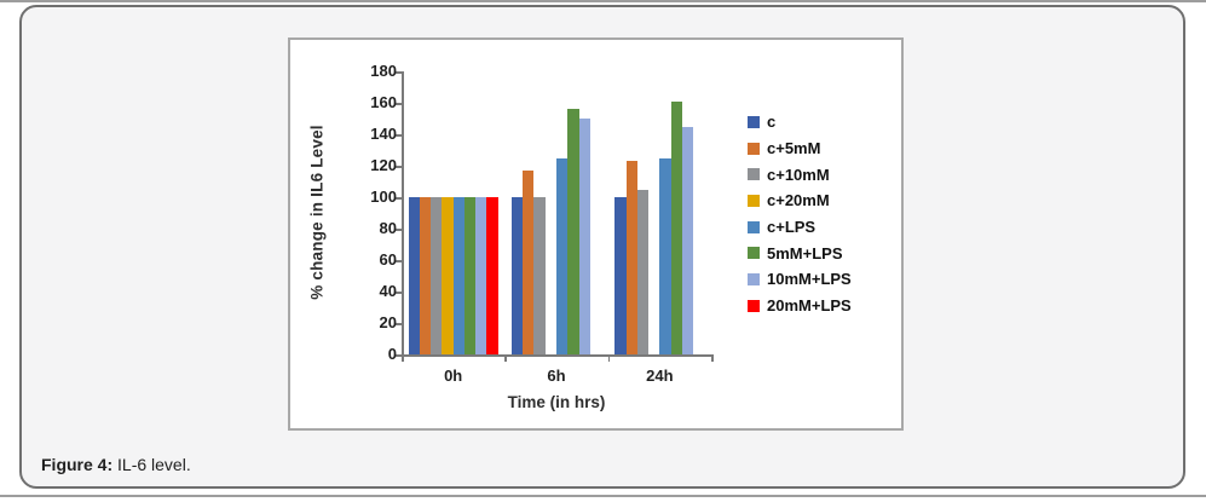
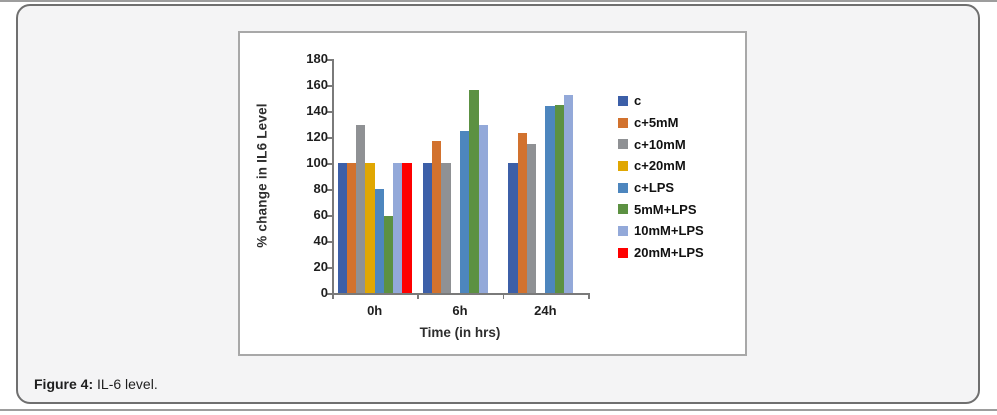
c+10mM/0h: 100 -> 129
c+LPS/0h: 100 -> 80
5mM+LPS/0h: 100 -> 59
10mM+LPS/6h: 150 -> 129
c+10mM/24h: 105 -> 115
c+LPS/24h: 125 -> 144
5mM+LPS/24h: 161 -> 145
10mM+LPS/24h: 145 -> 152
